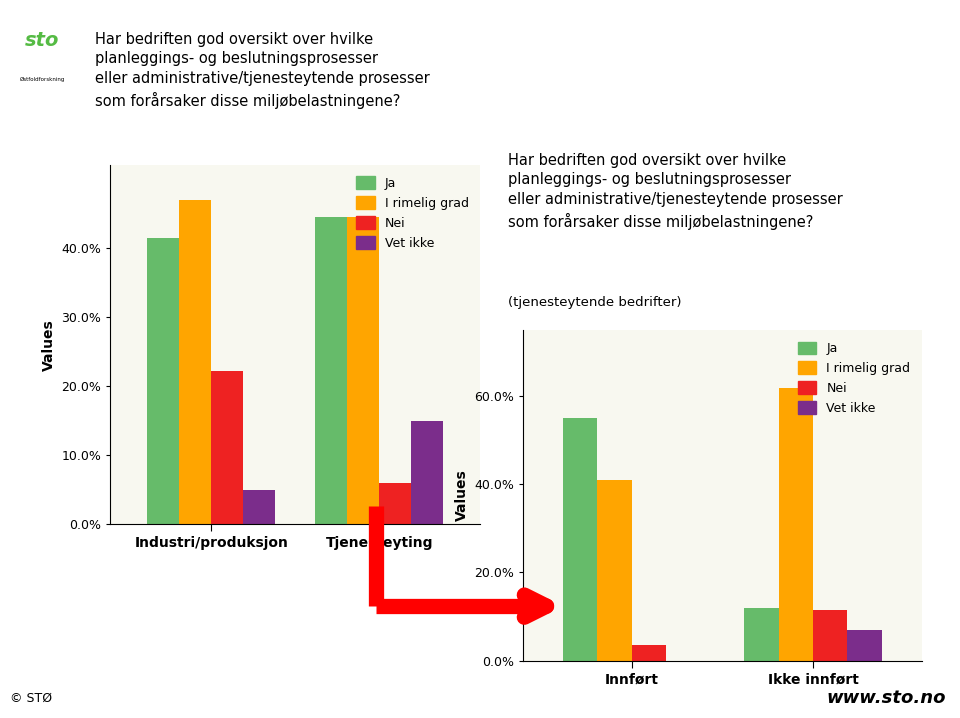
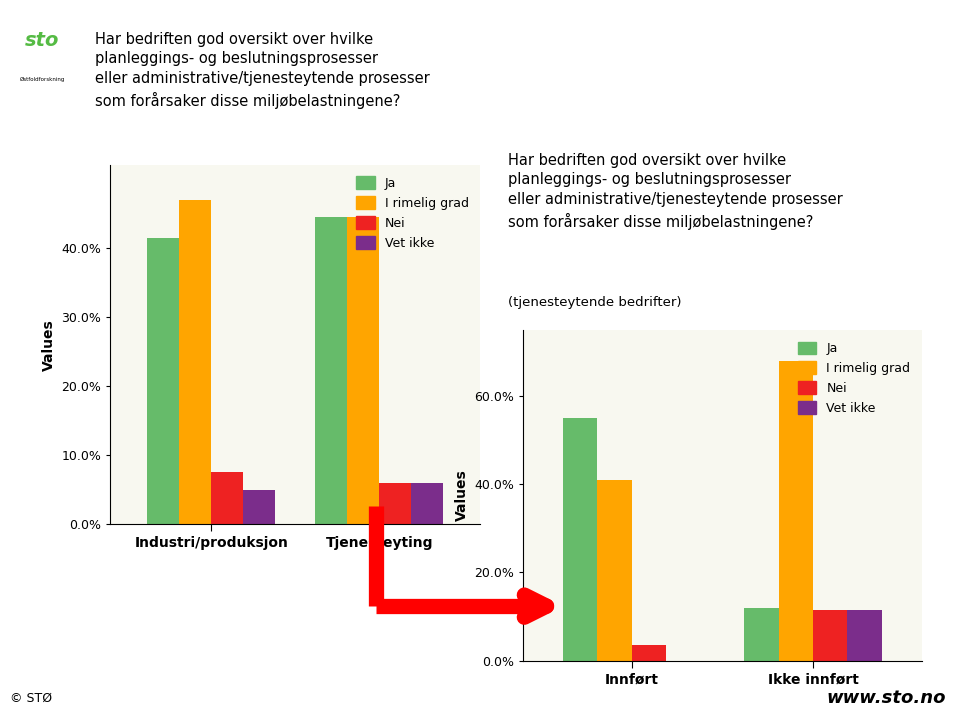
Nei/Industri/produksjon: 22.2% -> 7.5%
Vet ikke/Tjenesteyting: 15% -> 6%
I rimelig grad/Ikke innført: 62% -> 68%
Vet ikke/Ikke innført: 7.0% -> 11.5%
